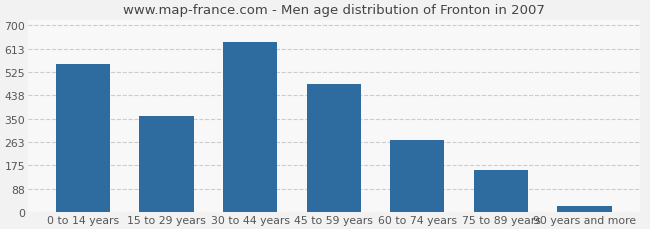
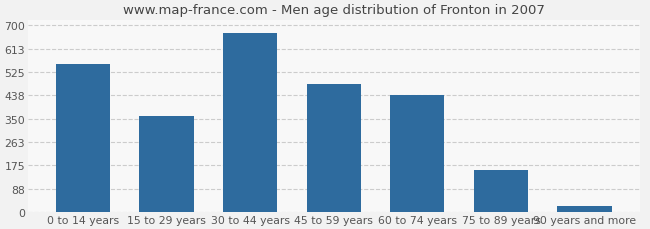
30 to 44 years: 638 -> 670
60 to 74 years: 272 -> 440
